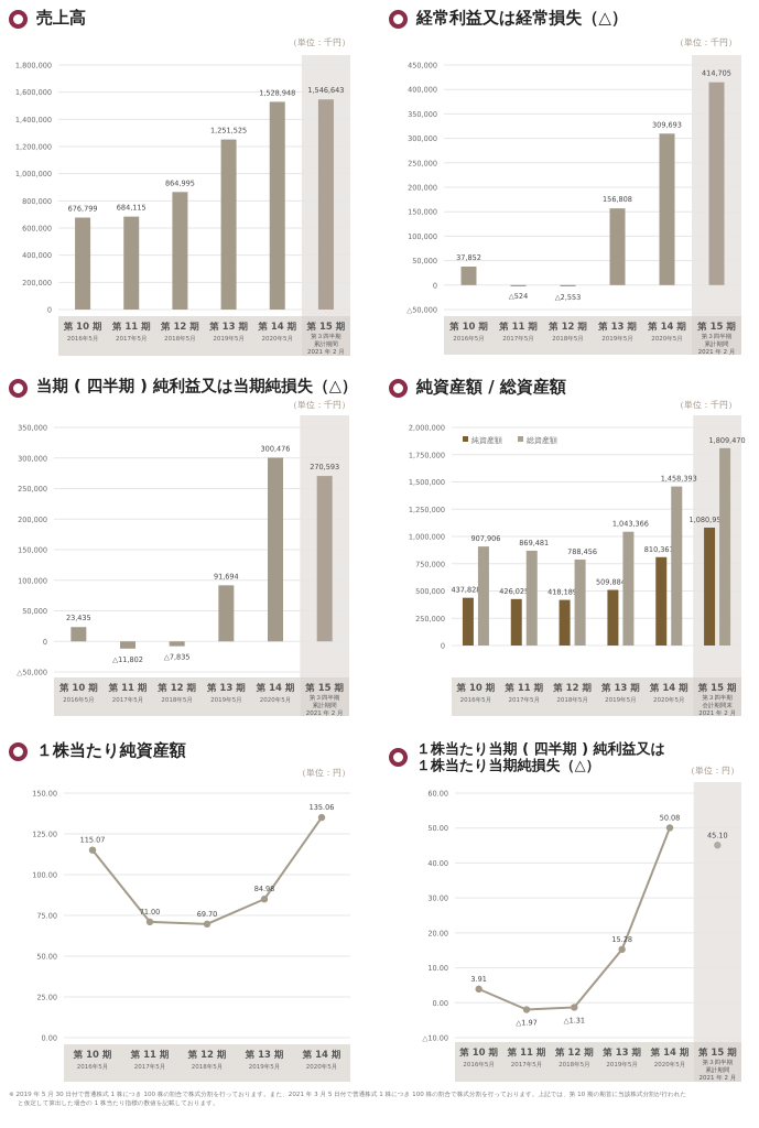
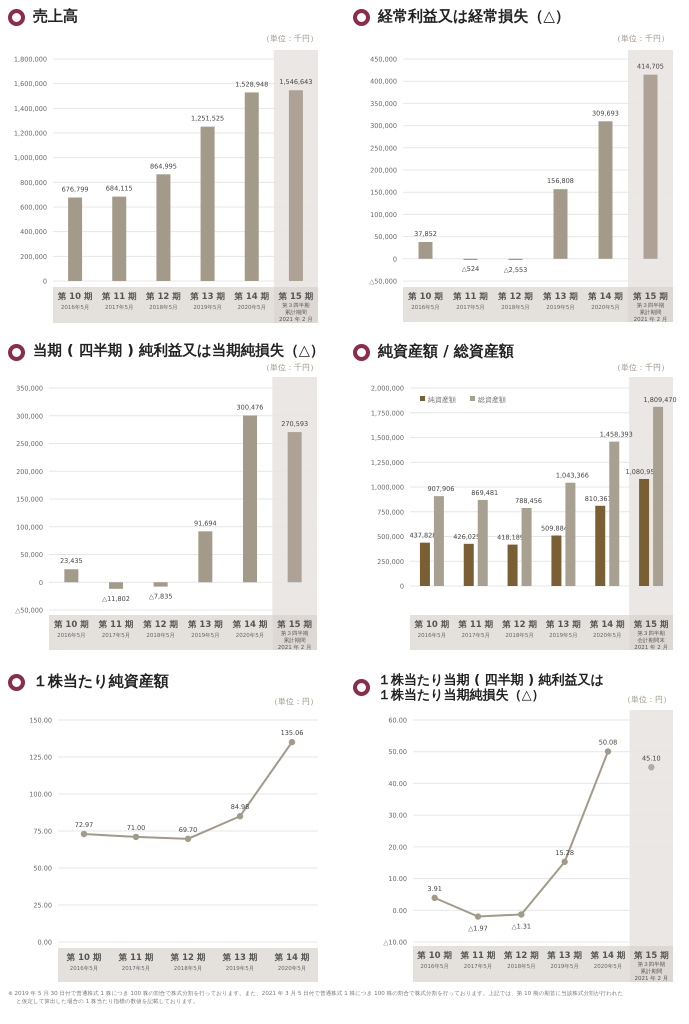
１株当たり純資産額/第10期 2016年5月: 115.07 -> 72.97
